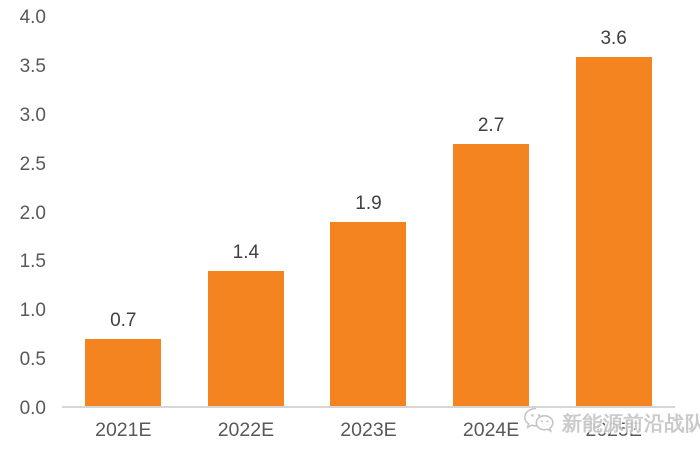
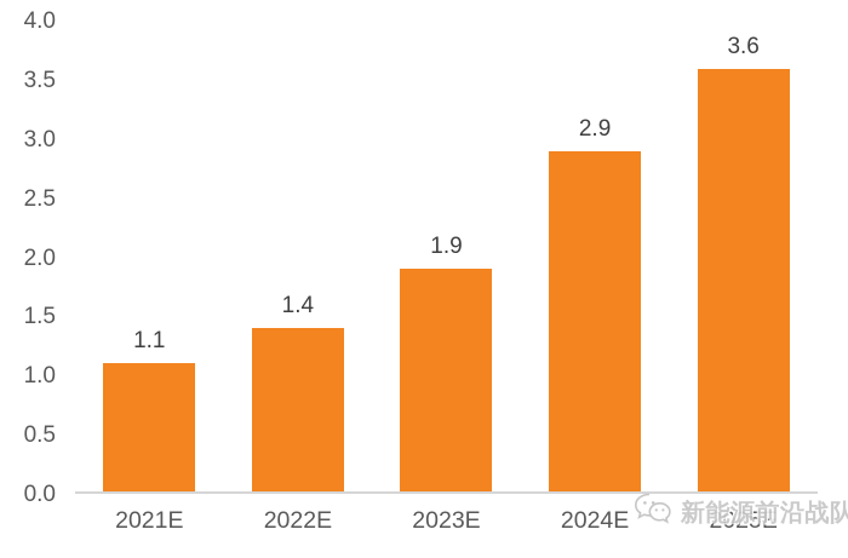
2021E: 0.7 -> 1.1
2024E: 2.7 -> 2.9
